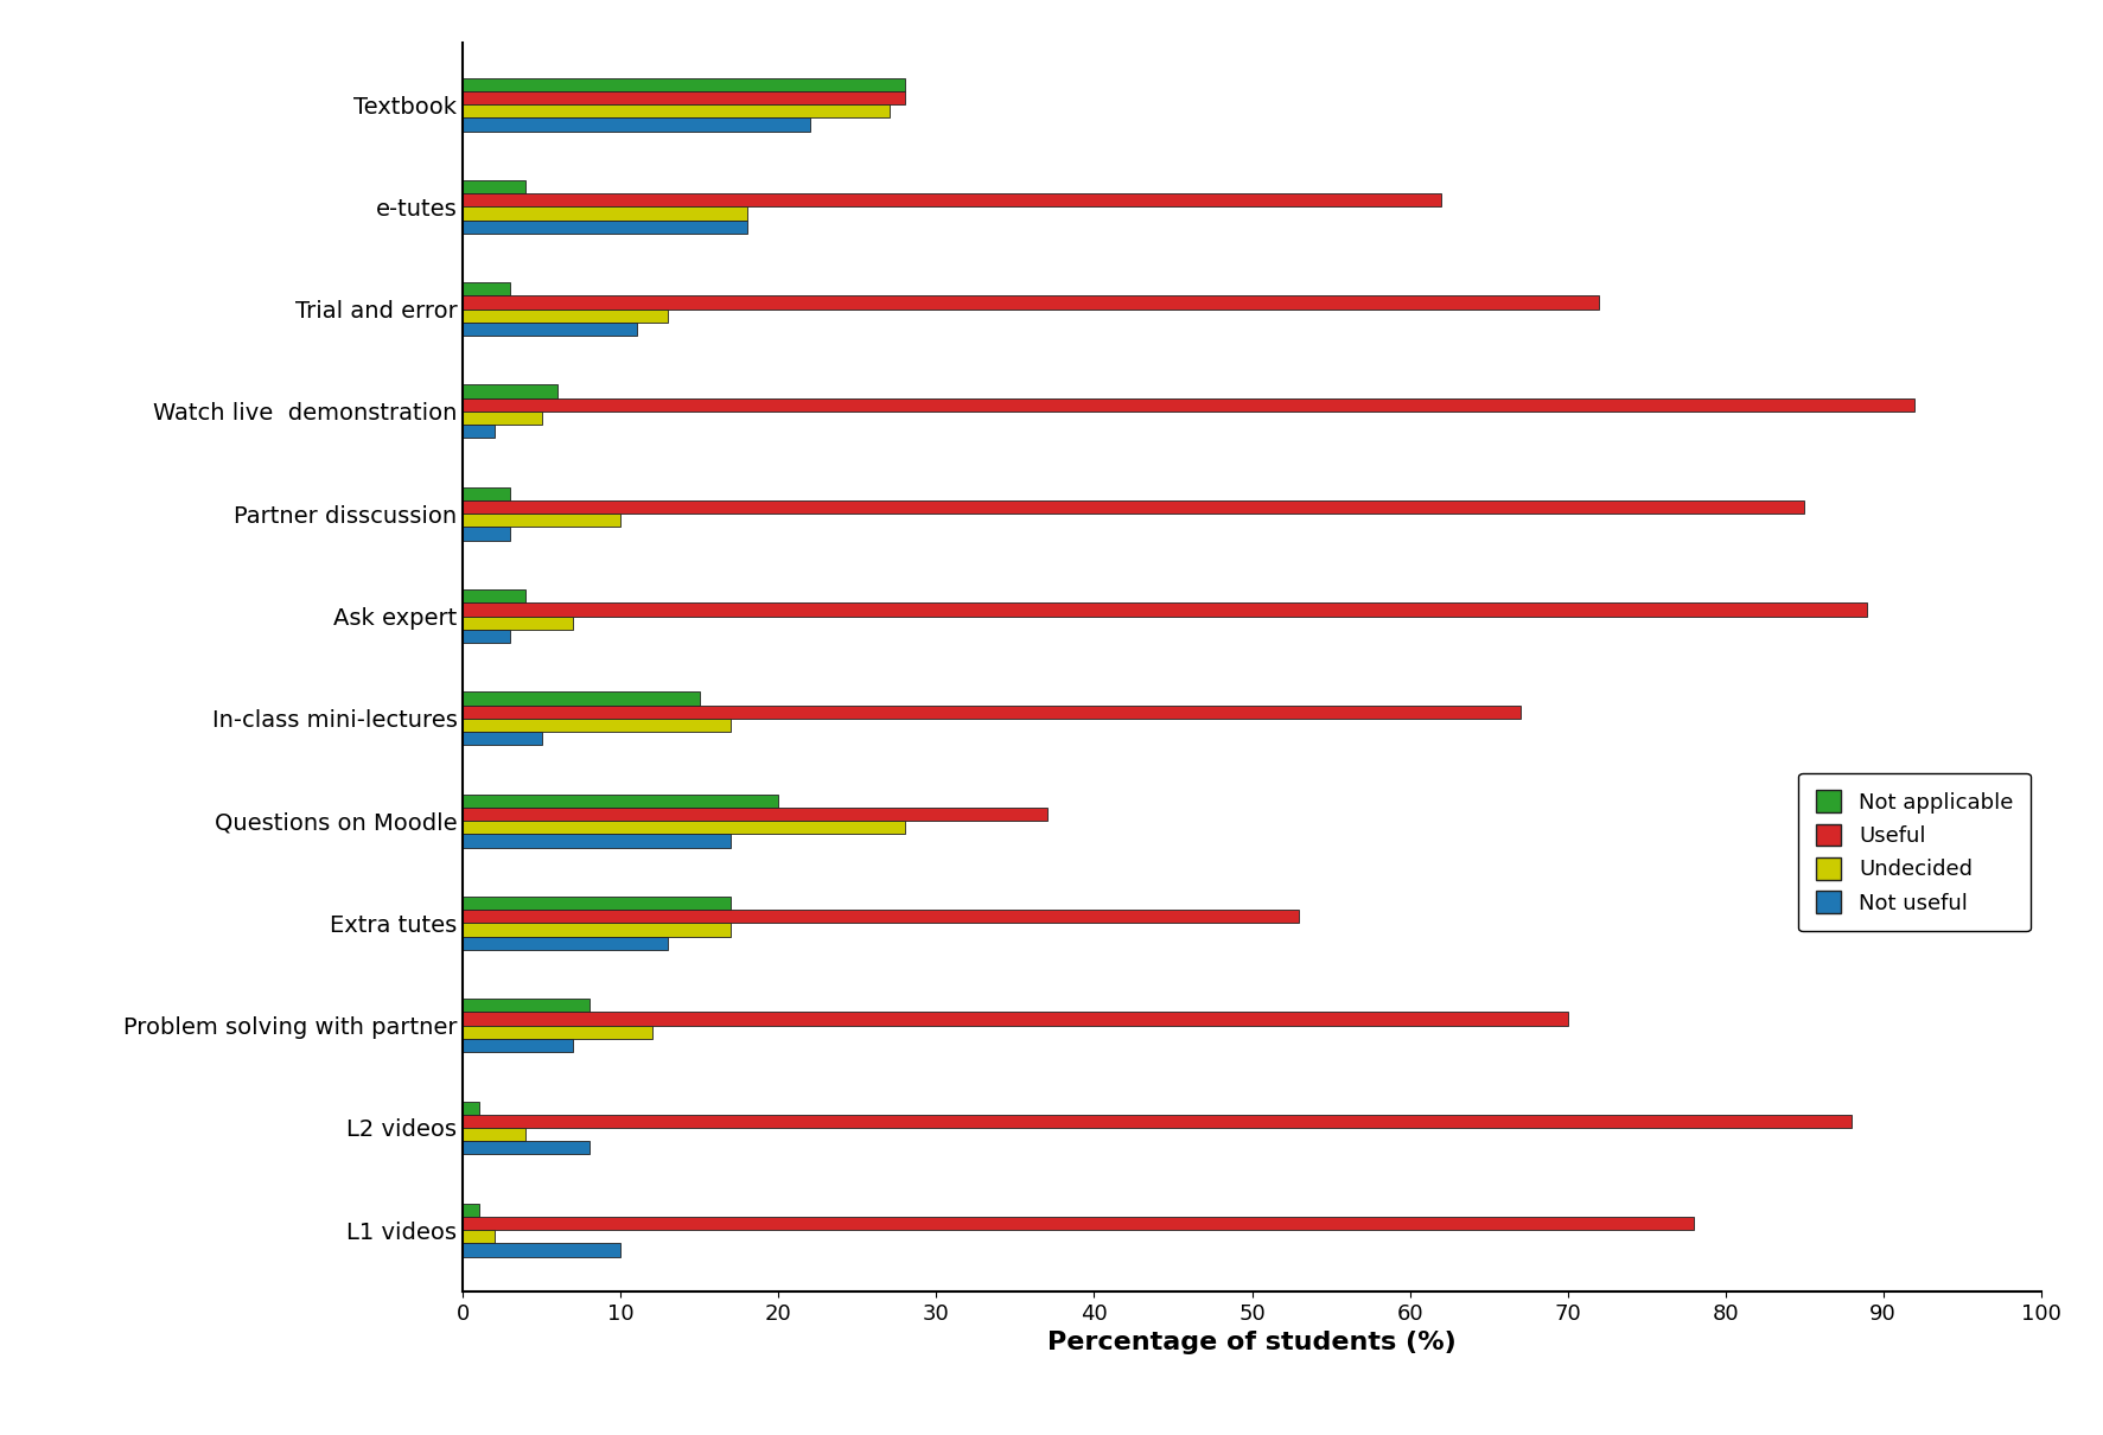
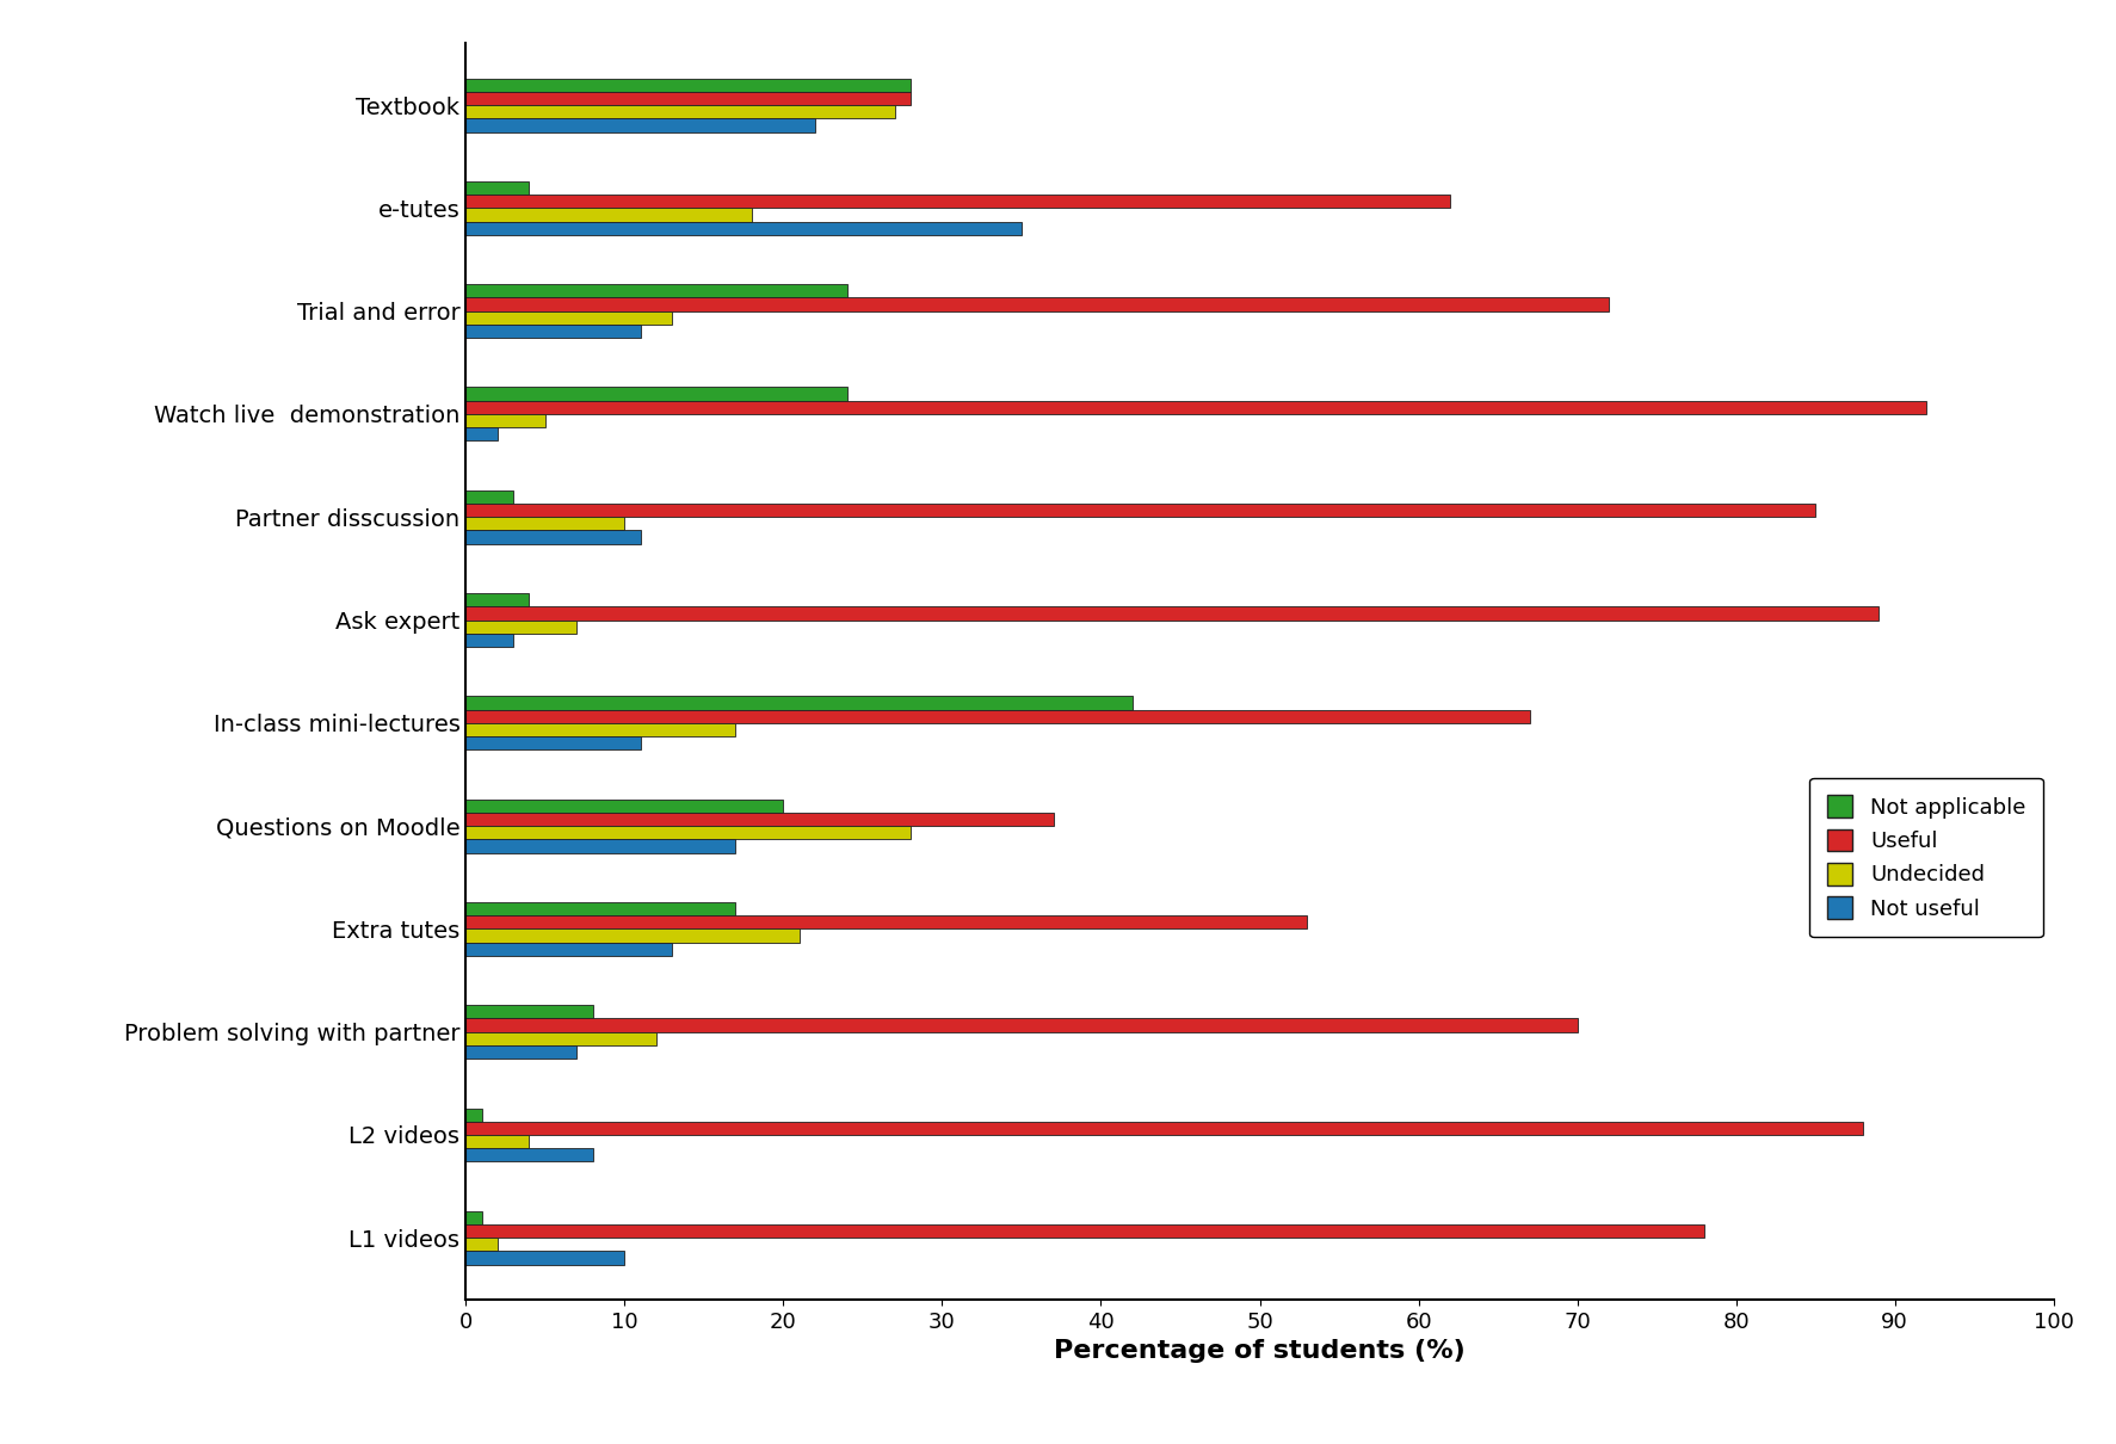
Not useful/e-tutes: 18 -> 35
Not applicable/Trial and error: 3 -> 24
Not applicable/Watch live demonstration: 6 -> 24
Not useful/Partner disscussion: 3 -> 11
Not applicable/In-class mini-lectures: 15 -> 42
Not useful/In-class mini-lectures: 5 -> 11
Undecided/Extra tutes: 17 -> 21
